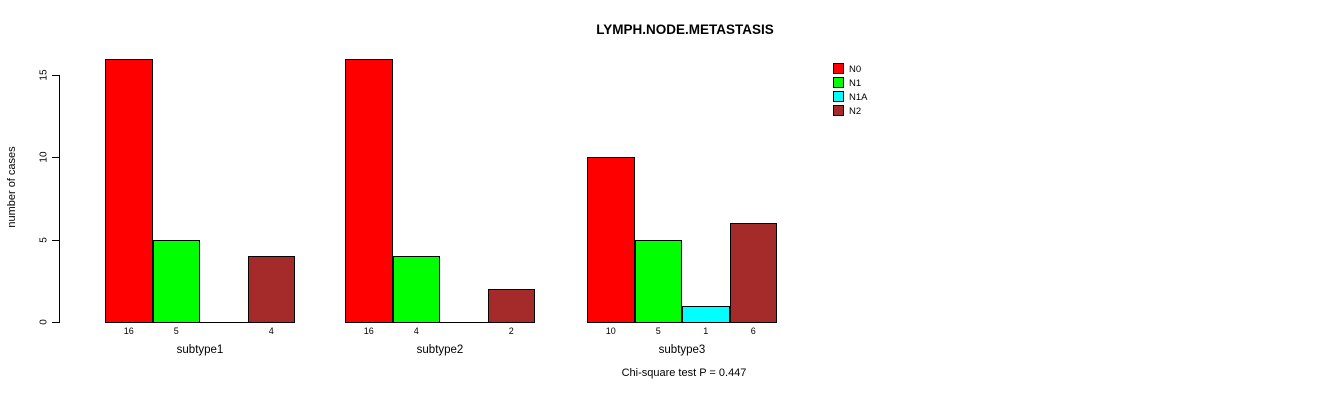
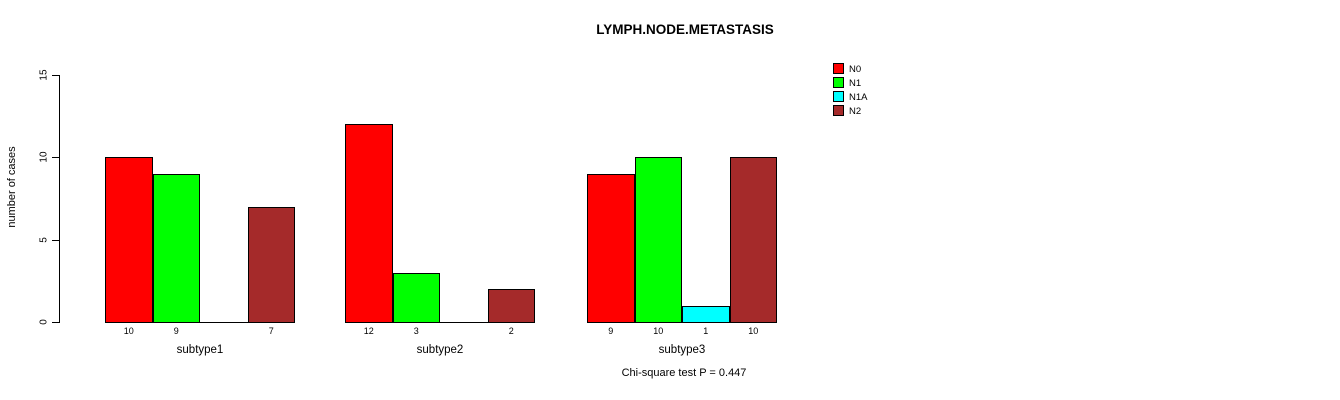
N0/subtype1: 16 -> 10
N1/subtype1: 5 -> 9
N2/subtype1: 4 -> 7
N0/subtype2: 16 -> 12
N1/subtype2: 4 -> 3
N0/subtype3: 10 -> 9
N1/subtype3: 5 -> 10
N2/subtype3: 6 -> 10
